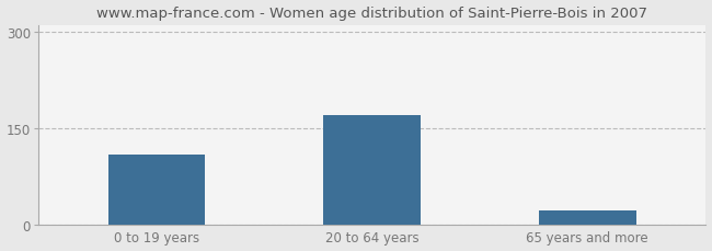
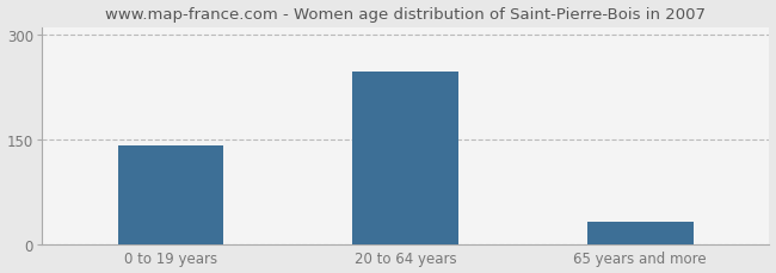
0 to 19 years: 108 -> 142
20 to 64 years: 170 -> 246
65 years and more: 22 -> 32
